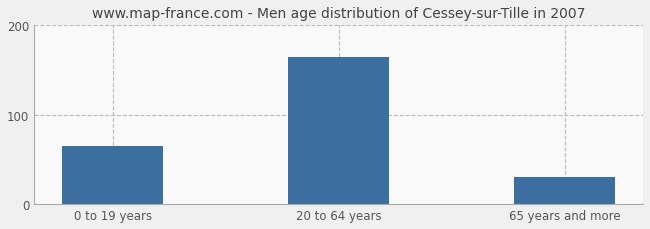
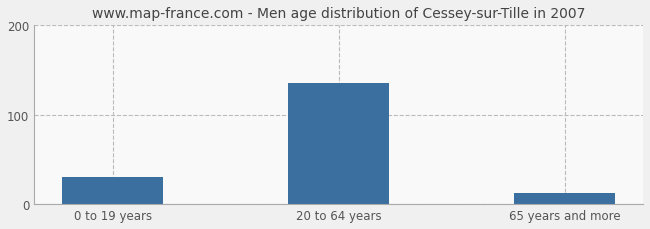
0 to 19 years: 65 -> 30
20 to 64 years: 165 -> 136
65 years and more: 30 -> 12
